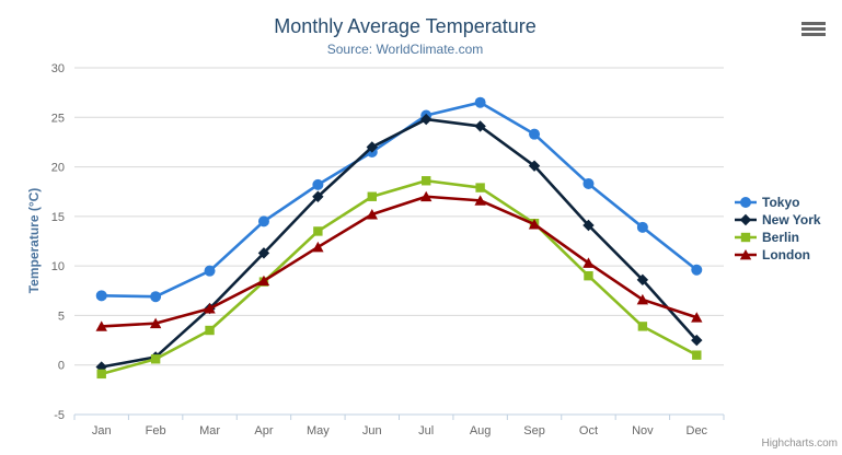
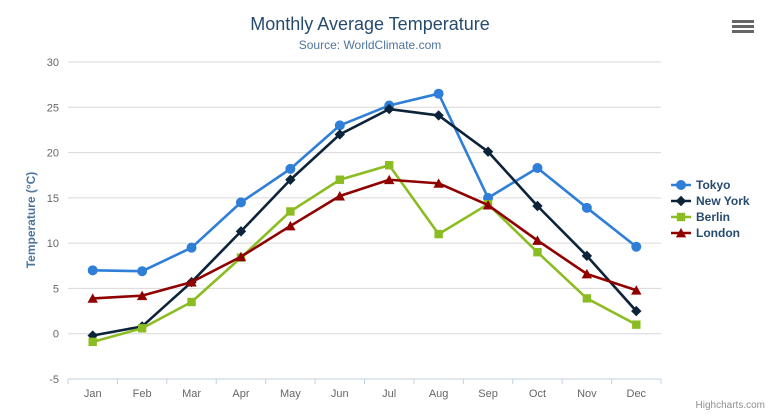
Tokyo/Jun: 22 -> 23
Berlin/Aug: 18 -> 11
Tokyo/Sep: 23 -> 15
